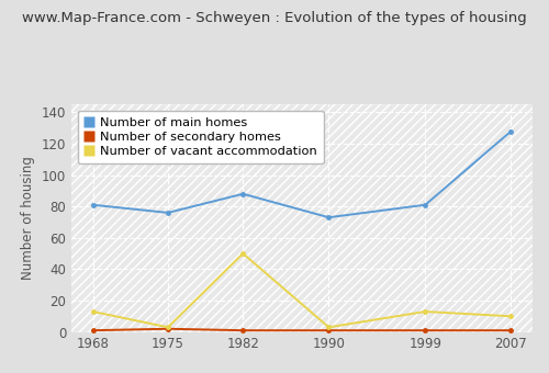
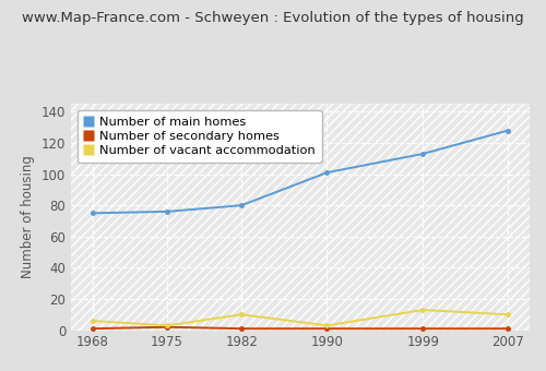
Number of main homes/1968: 81 -> 75
Number of vacant accommodation/1968: 13 -> 6
Number of main homes/1982: 88 -> 80
Number of vacant accommodation/1982: 50 -> 10
Number of main homes/1990: 73 -> 101
Number of main homes/1999: 81 -> 113
